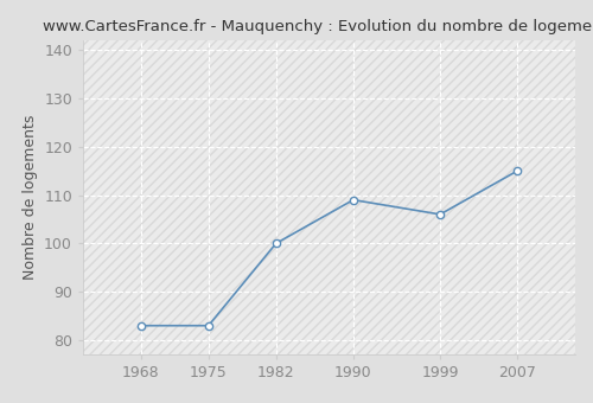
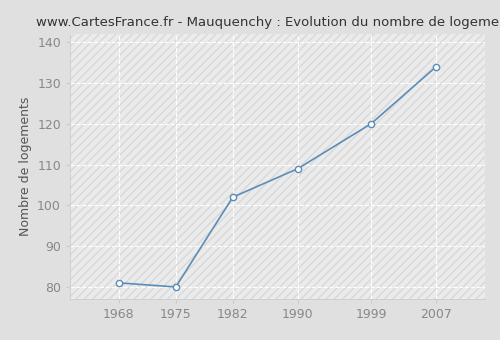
1968: 83 -> 81
1975: 83 -> 80
1982: 100 -> 102
1999: 106 -> 120
2007: 115 -> 134
